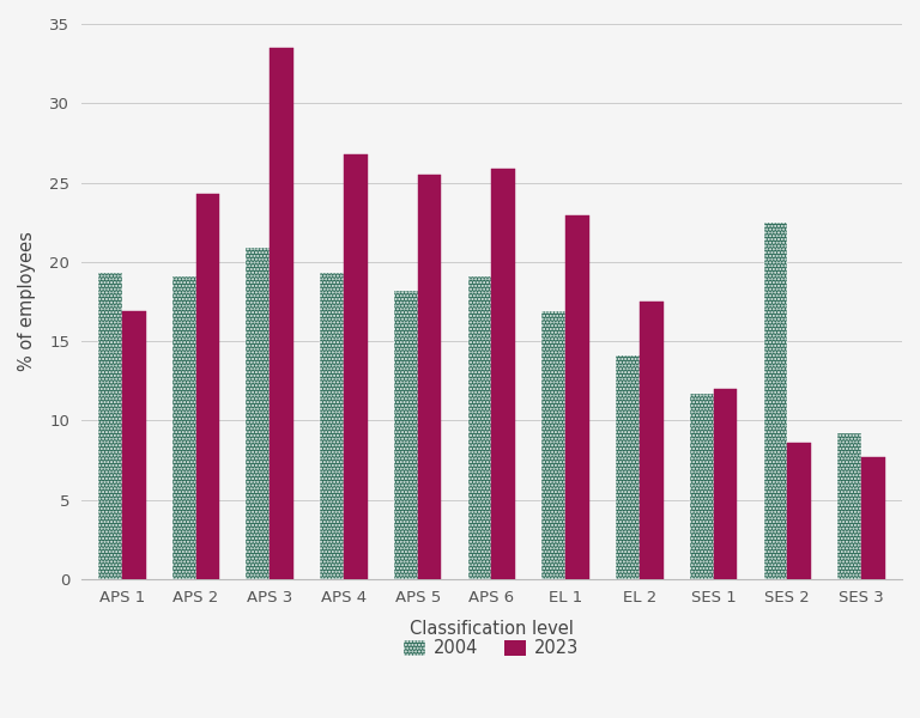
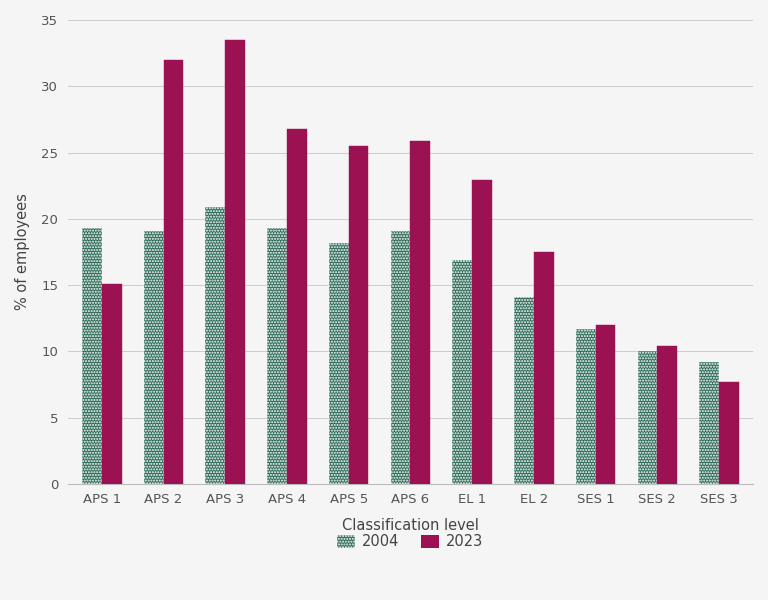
2023/APS 1: 16.9 -> 15.1
2023/APS 2: 24.3 -> 32.0
2004/SES 2: 22.5 -> 10.0
2023/SES 2: 8.6 -> 10.4
